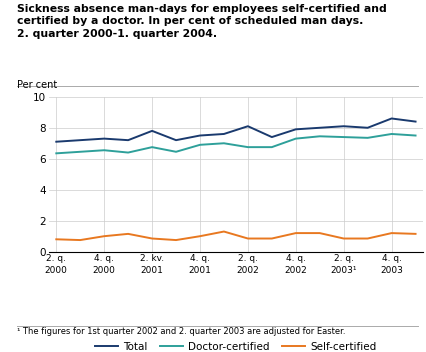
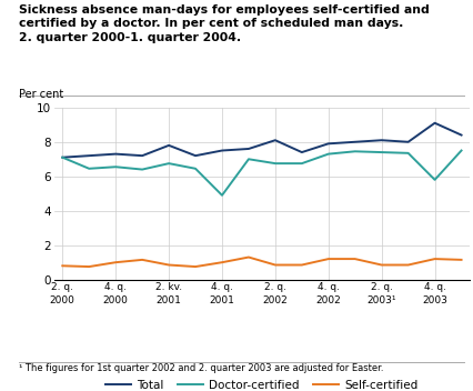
Doctor-certified/2. q. 2000: 6.3 -> 7.1
Doctor-certified/4. q. 2001: 6.9 -> 4.9
Total/4. q. 2003: 8.6 -> 9.1
Doctor-certified/4. q. 2003: 7.6 -> 5.8
